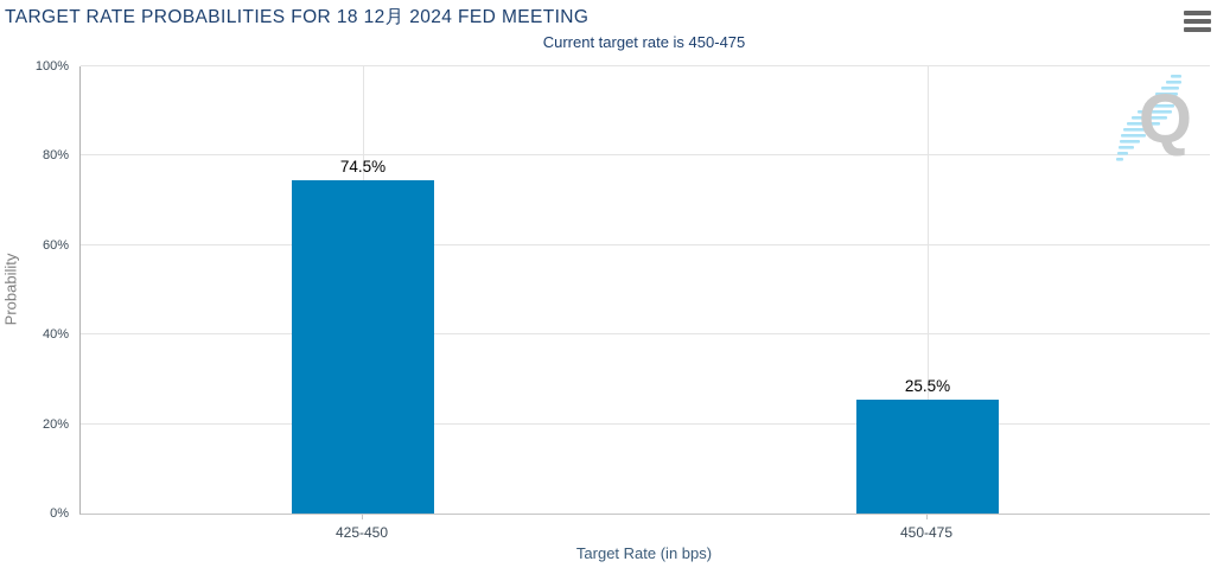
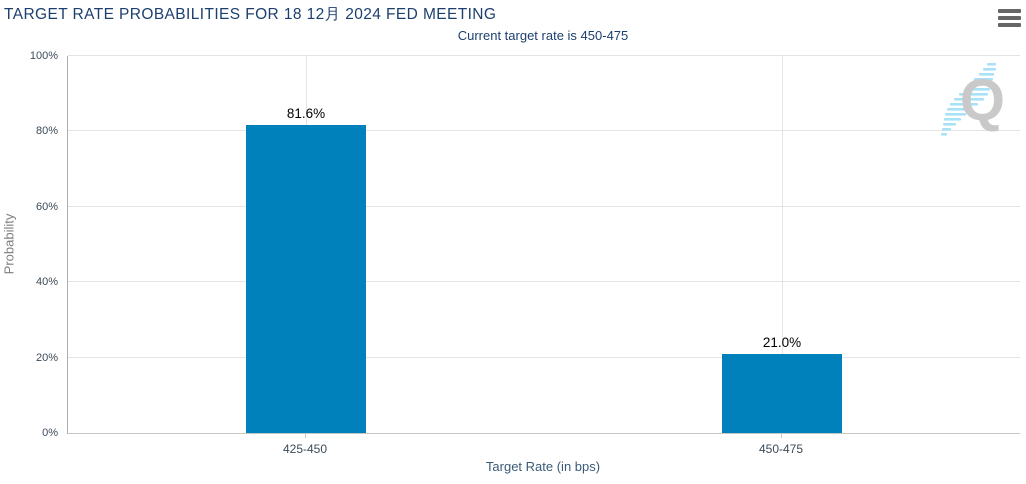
425-450: 74.5% -> 81.6%
450-475: 25.5% -> 21.0%
